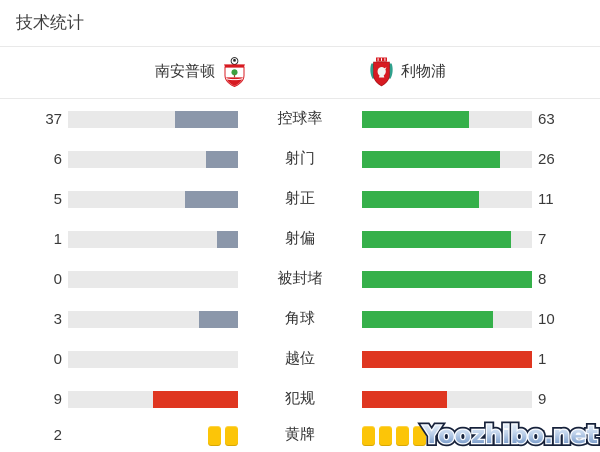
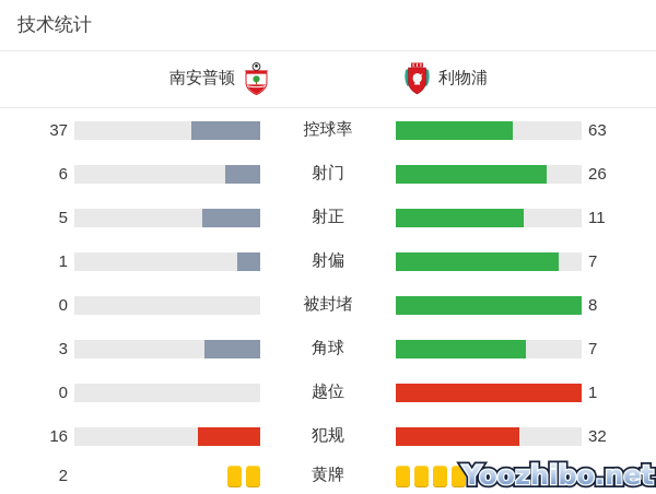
利物浦/角球: 10 -> 7
南安普顿/犯规: 9 -> 16
利物浦/犯规: 9 -> 32
